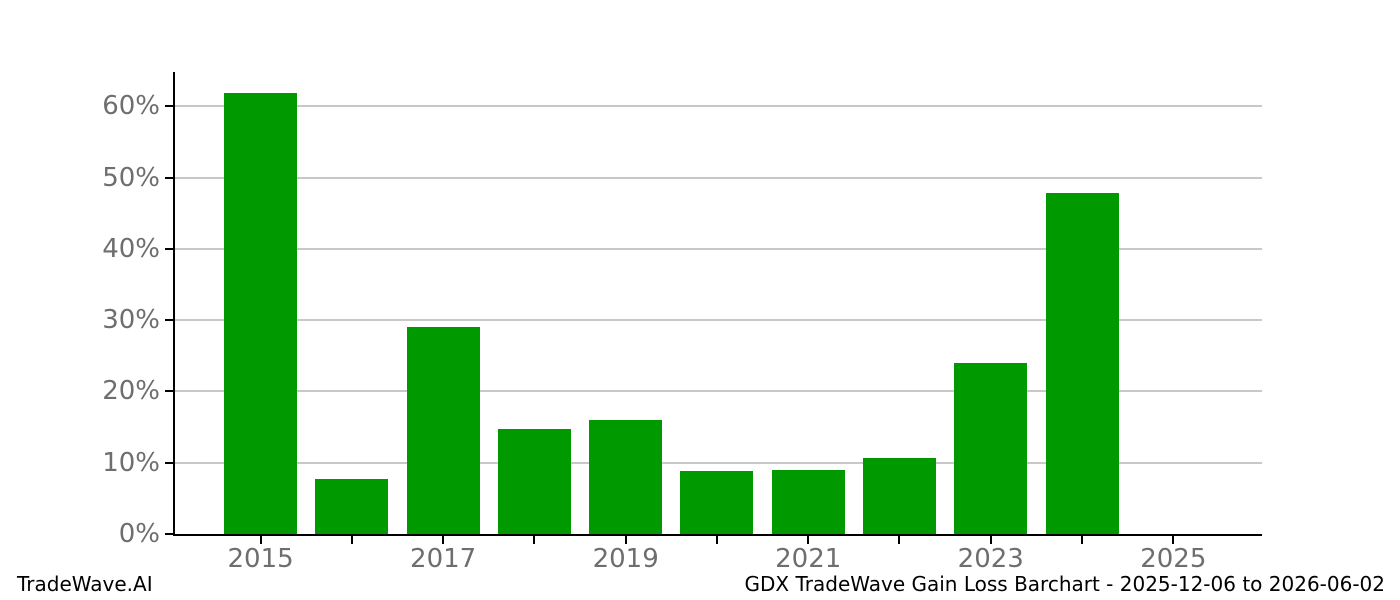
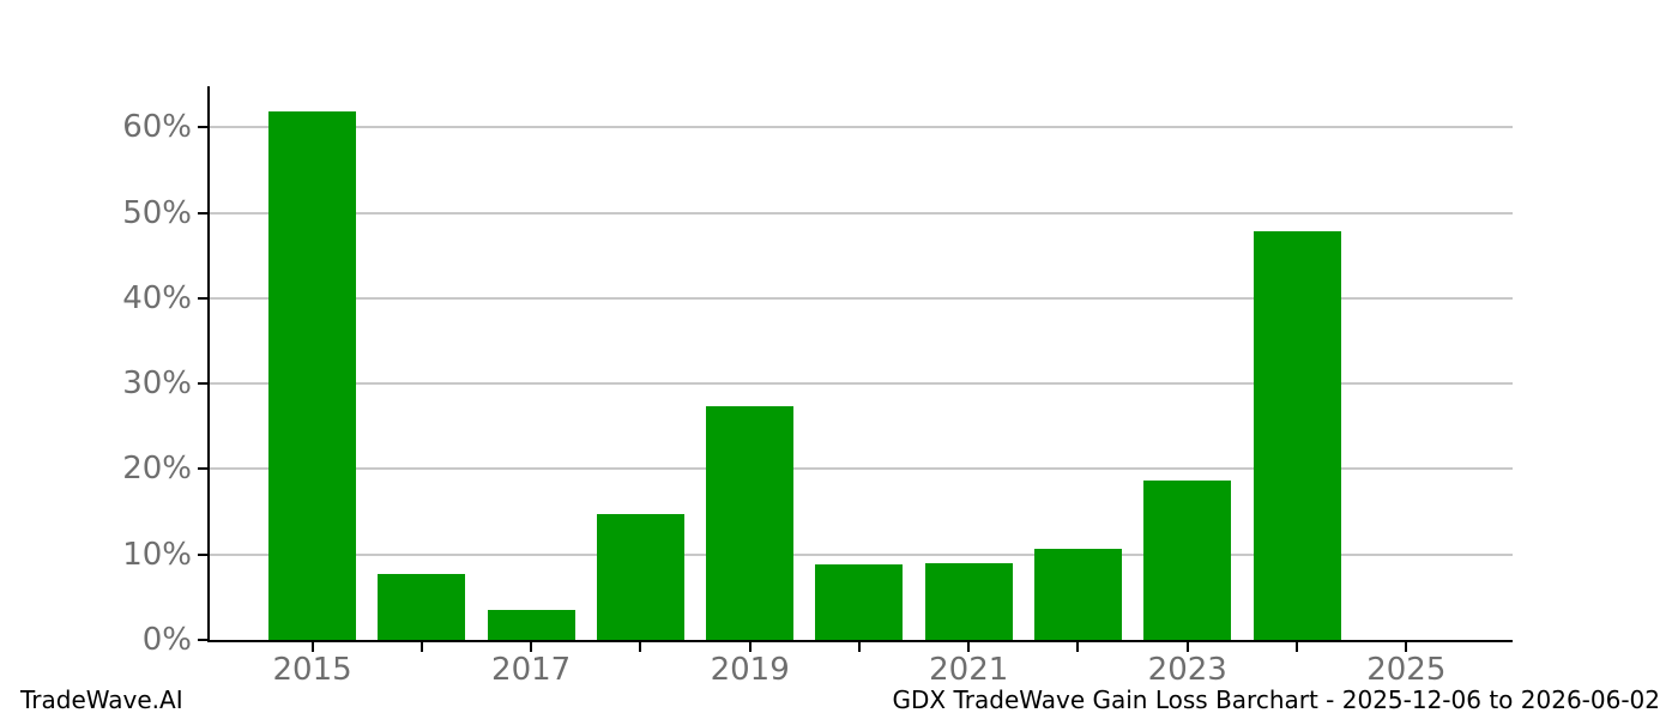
2017: 29% -> 4%
2019: 16% -> 27%
2023: 24% -> 19%
